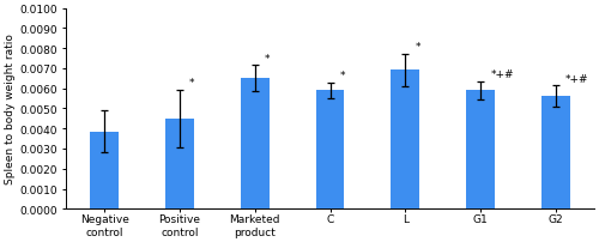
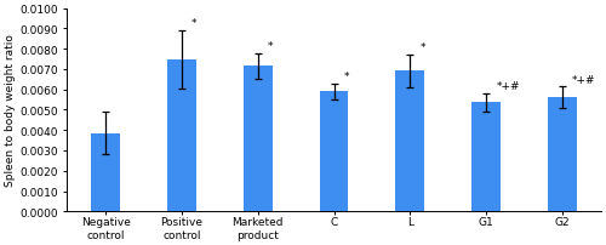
Positive control: 0.0045 -> 0.0075
Marketed product: 0.0065 -> 0.0072
G1: 0.0059 -> 0.0054
